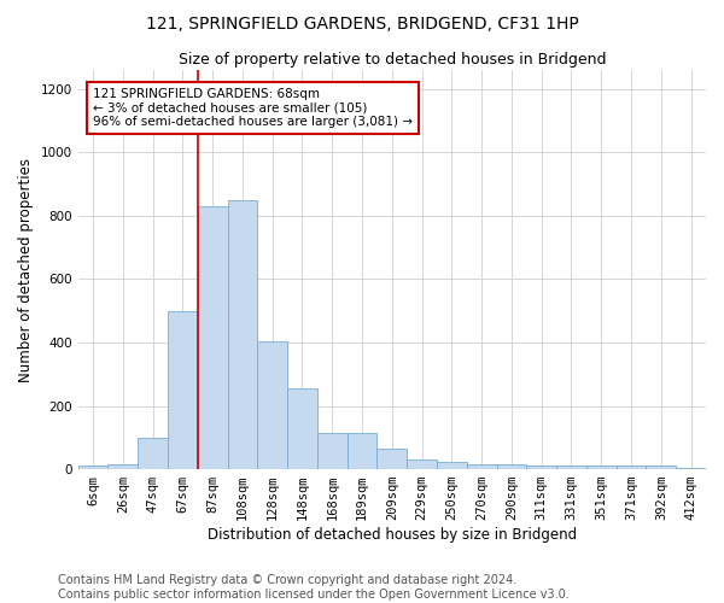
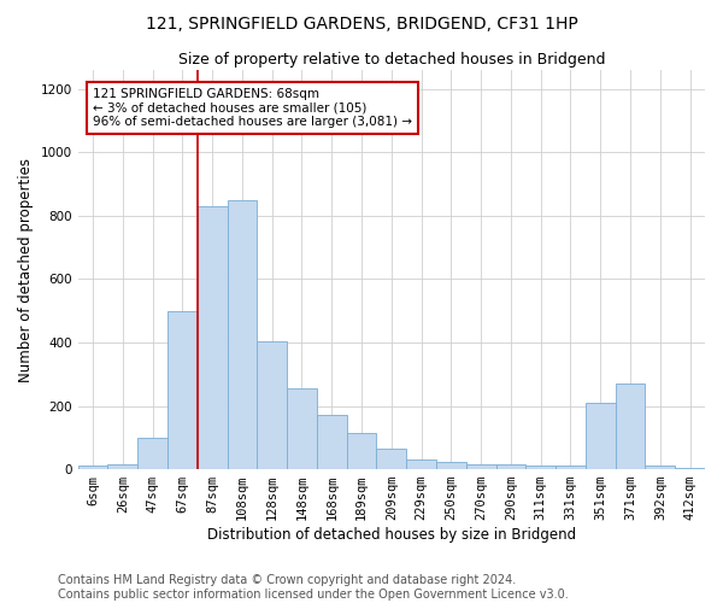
168sqm: 115 -> 170
351sqm: 10 -> 210
371sqm: 10 -> 270
